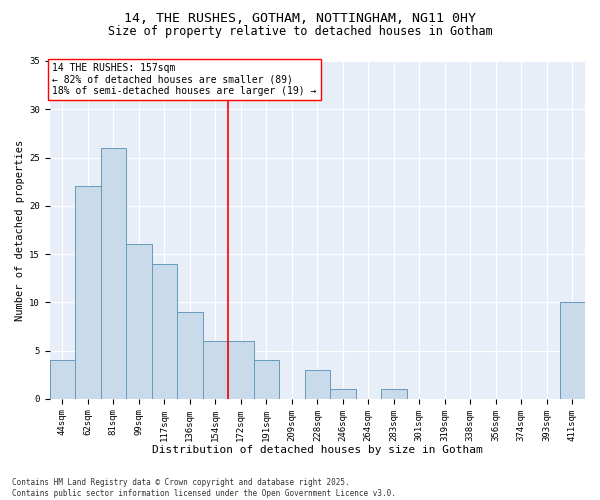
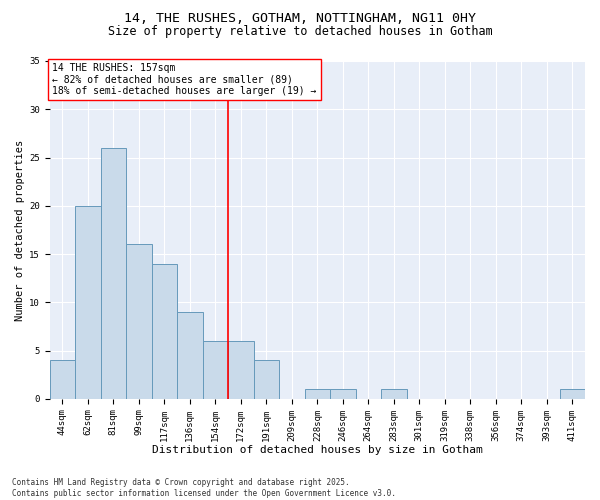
62sqm: 22 -> 20
228sqm: 3 -> 1
411sqm: 10 -> 1
